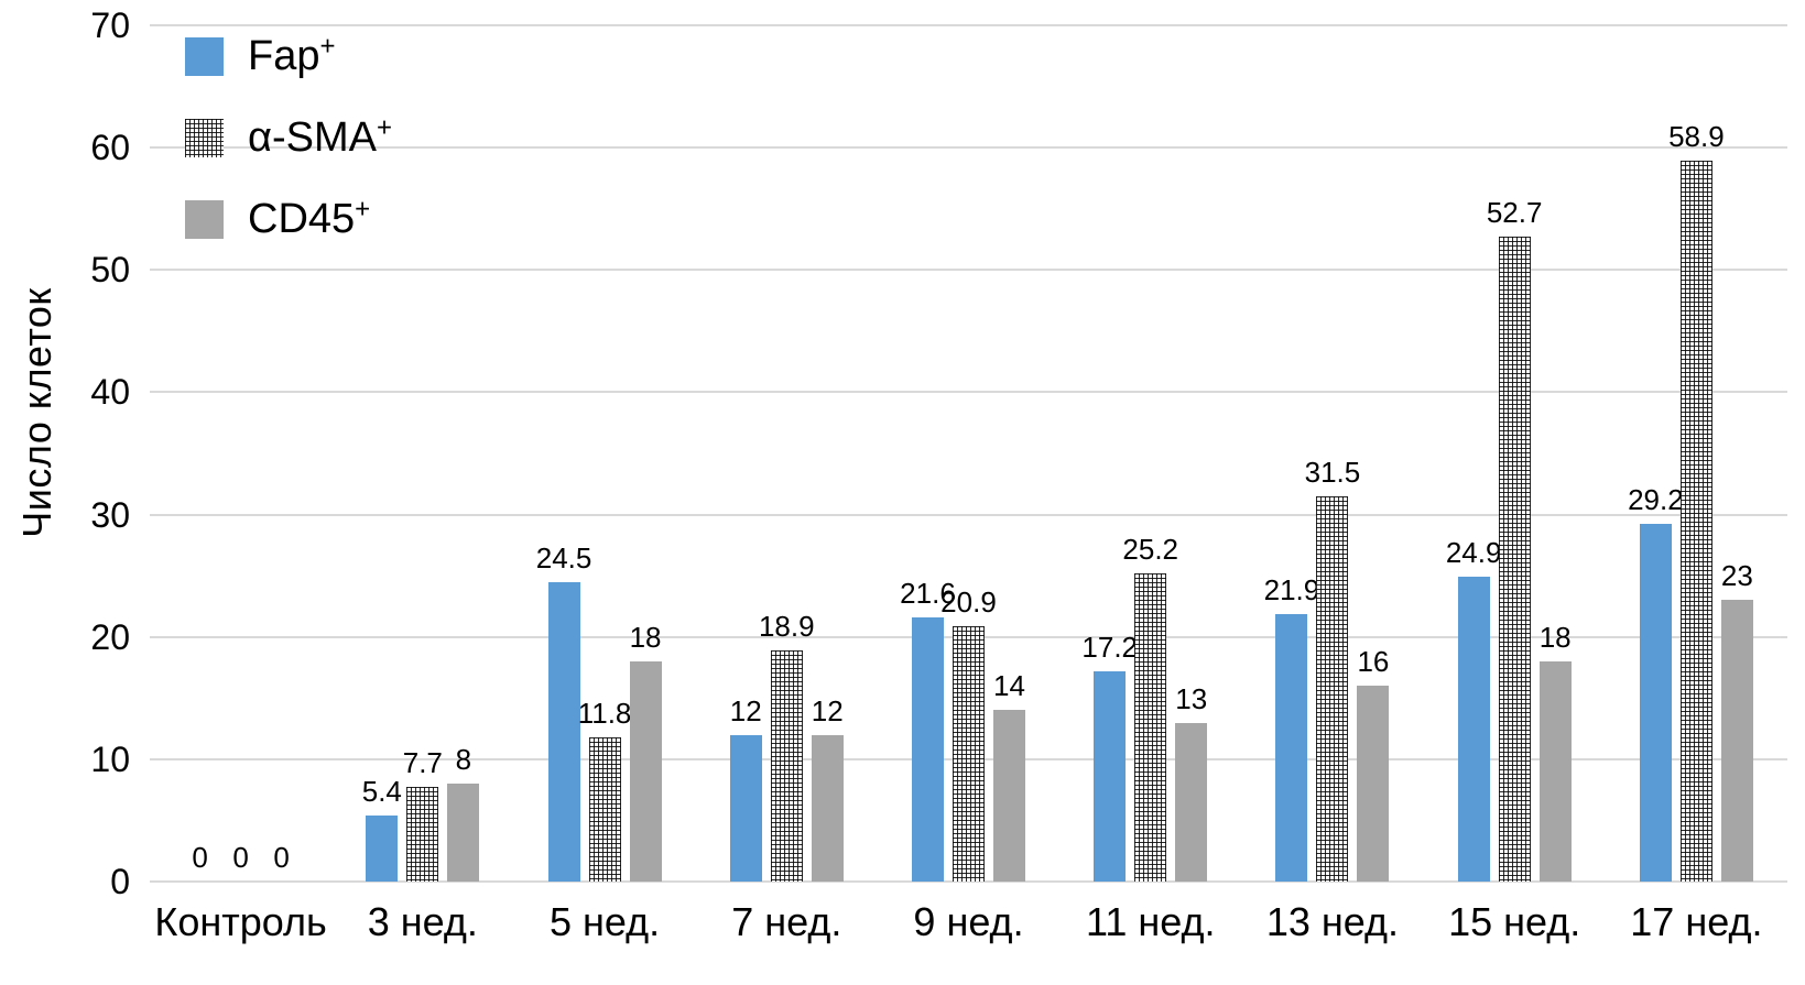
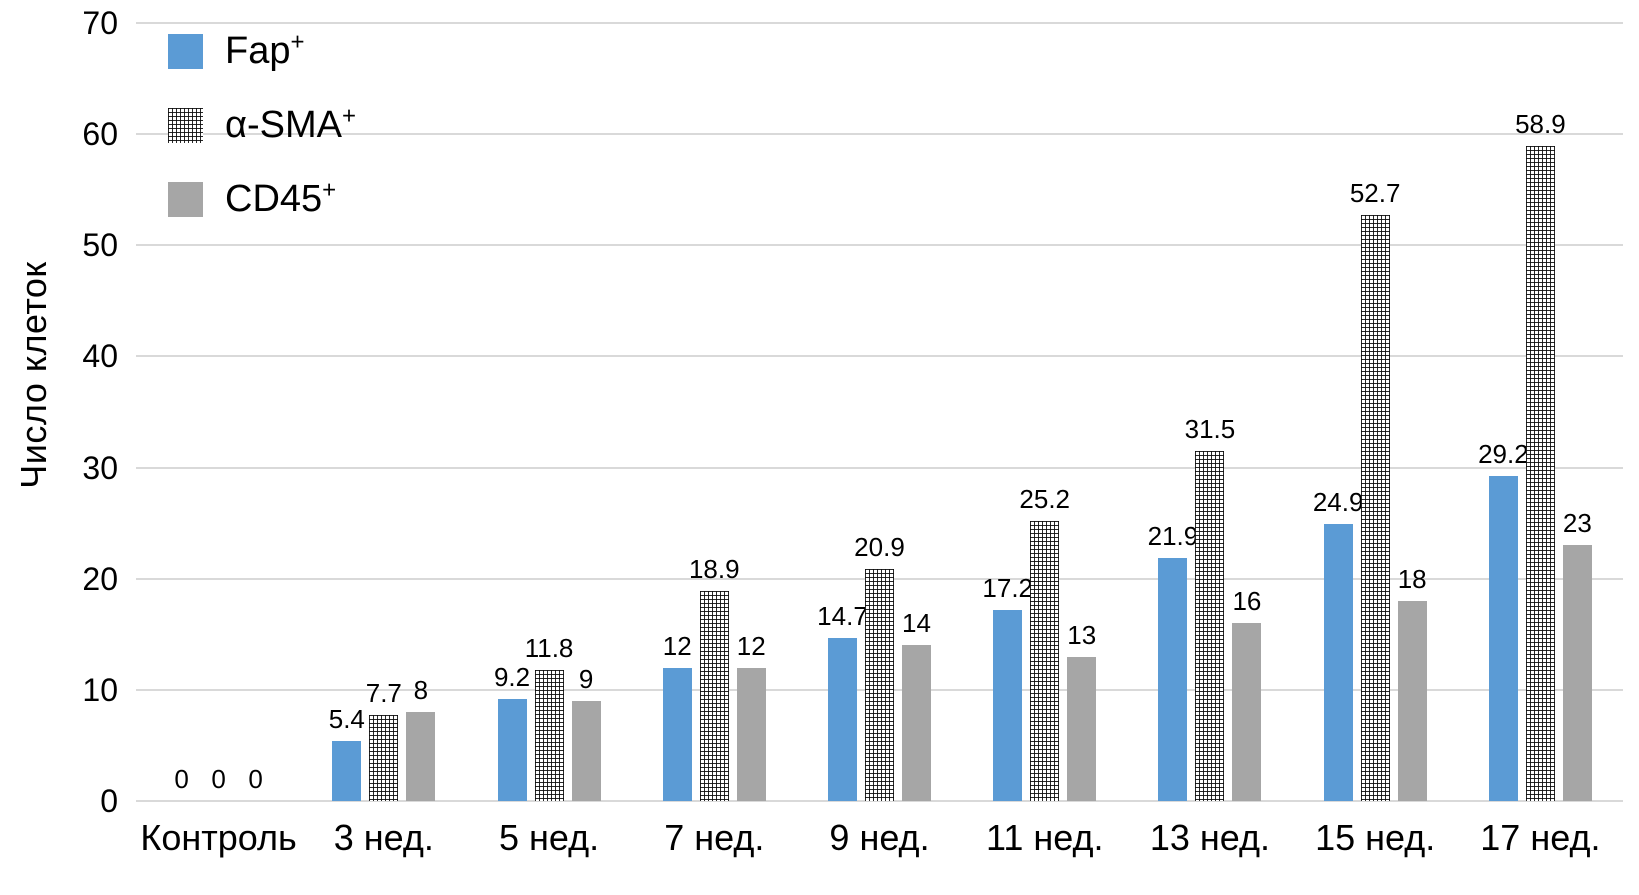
Fap/5 нед.: 24.5 -> 9.2
CD45/5 нед.: 18 -> 9
Fap/9 нед.: 21.6 -> 14.7
